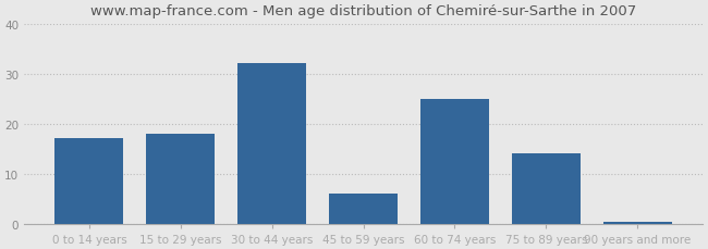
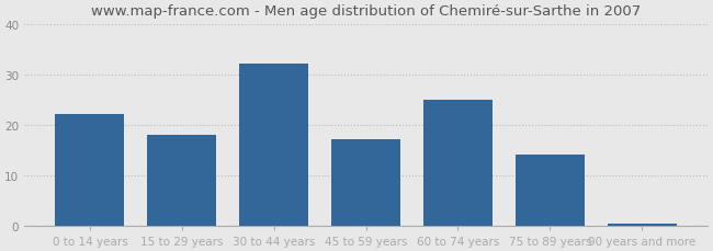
0 to 14 years: 17.0 -> 22.0
45 to 59 years: 6.0 -> 17.0
